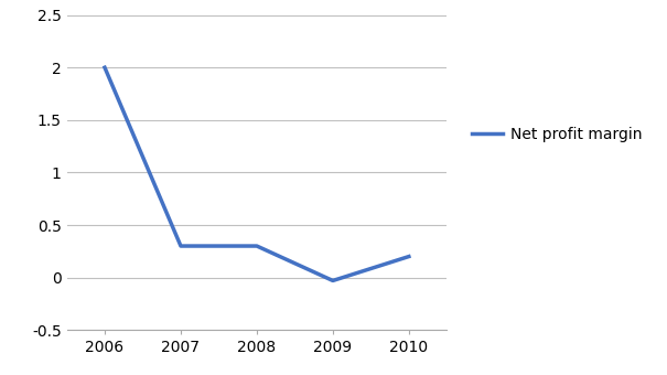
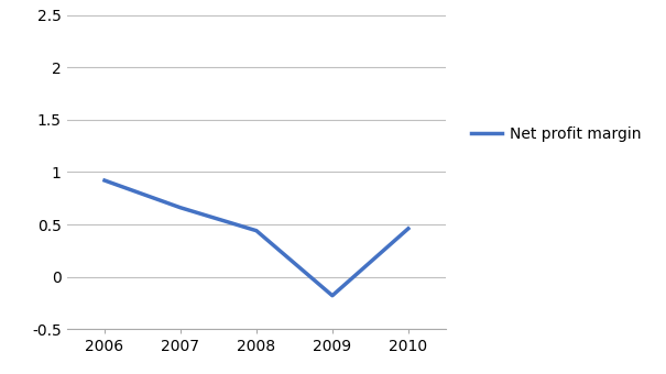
2006: 2.00 -> 0.92
2007: 0.30 -> 0.66
2008: 0.30 -> 0.44
2009: -0.03 -> -0.18
2010: 0.20 -> 0.46
